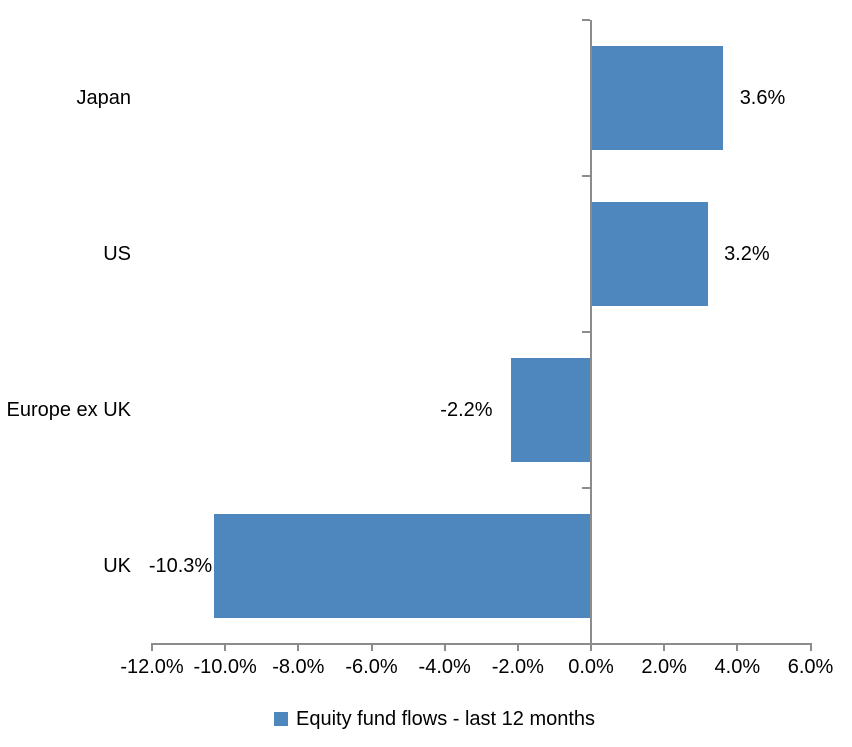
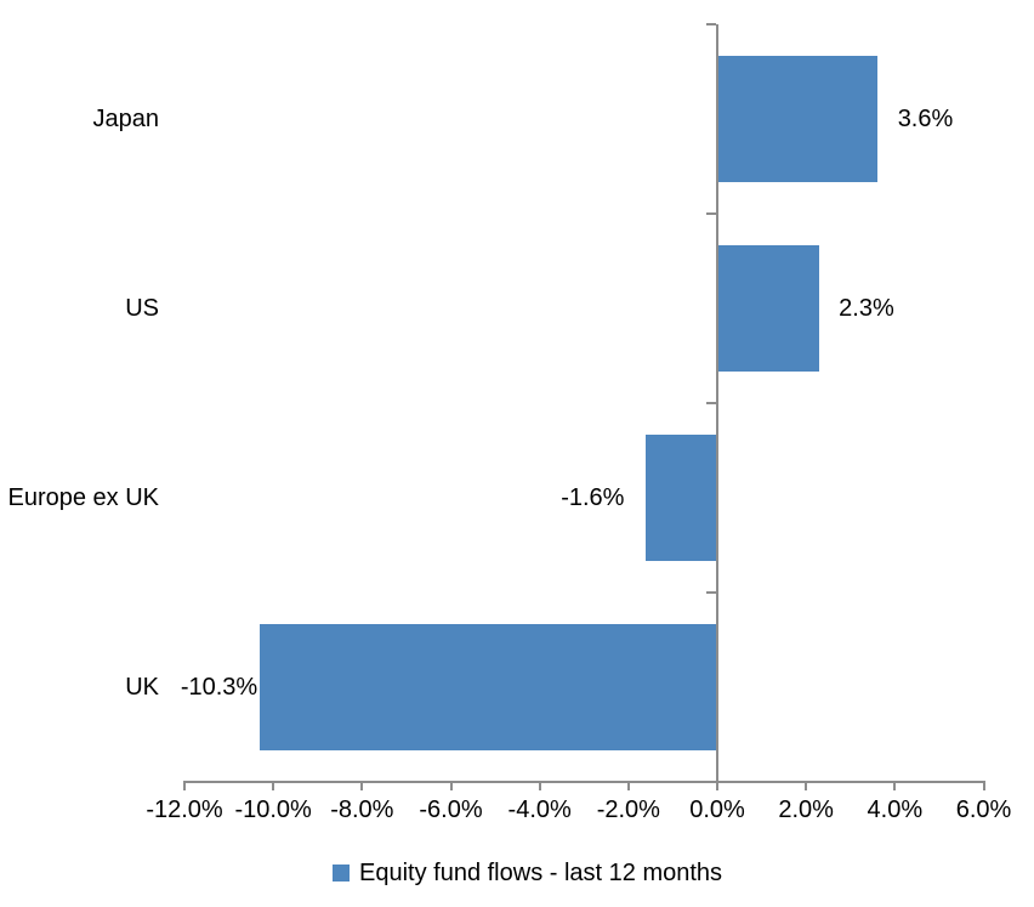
US: 3.2% -> 2.3%
Europe ex UK: -2.2% -> -1.6%
